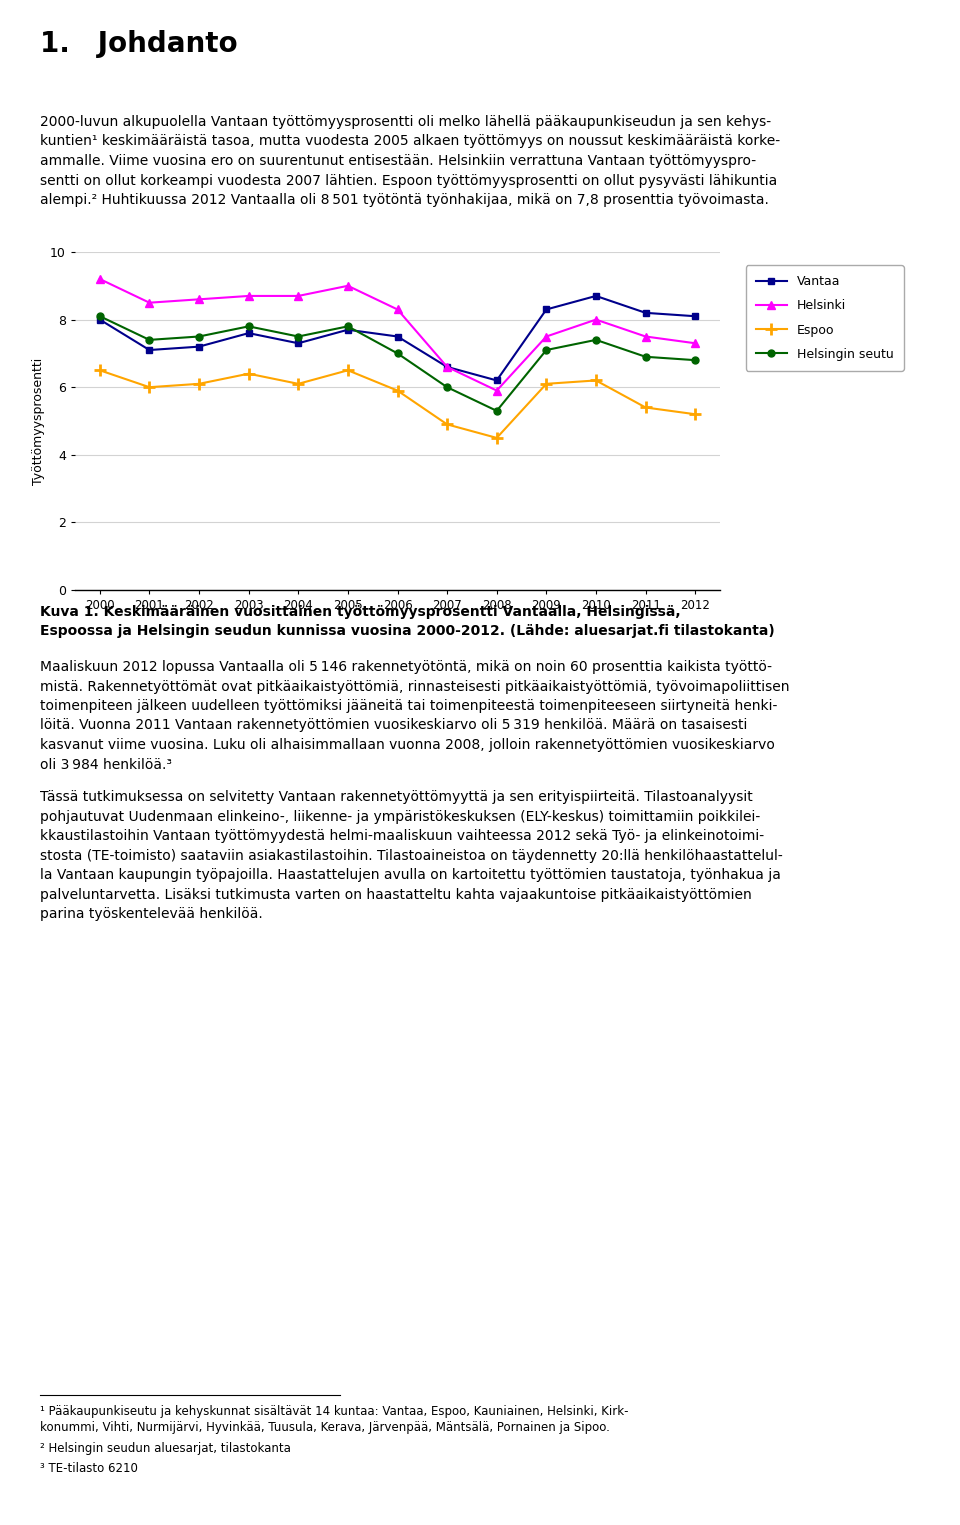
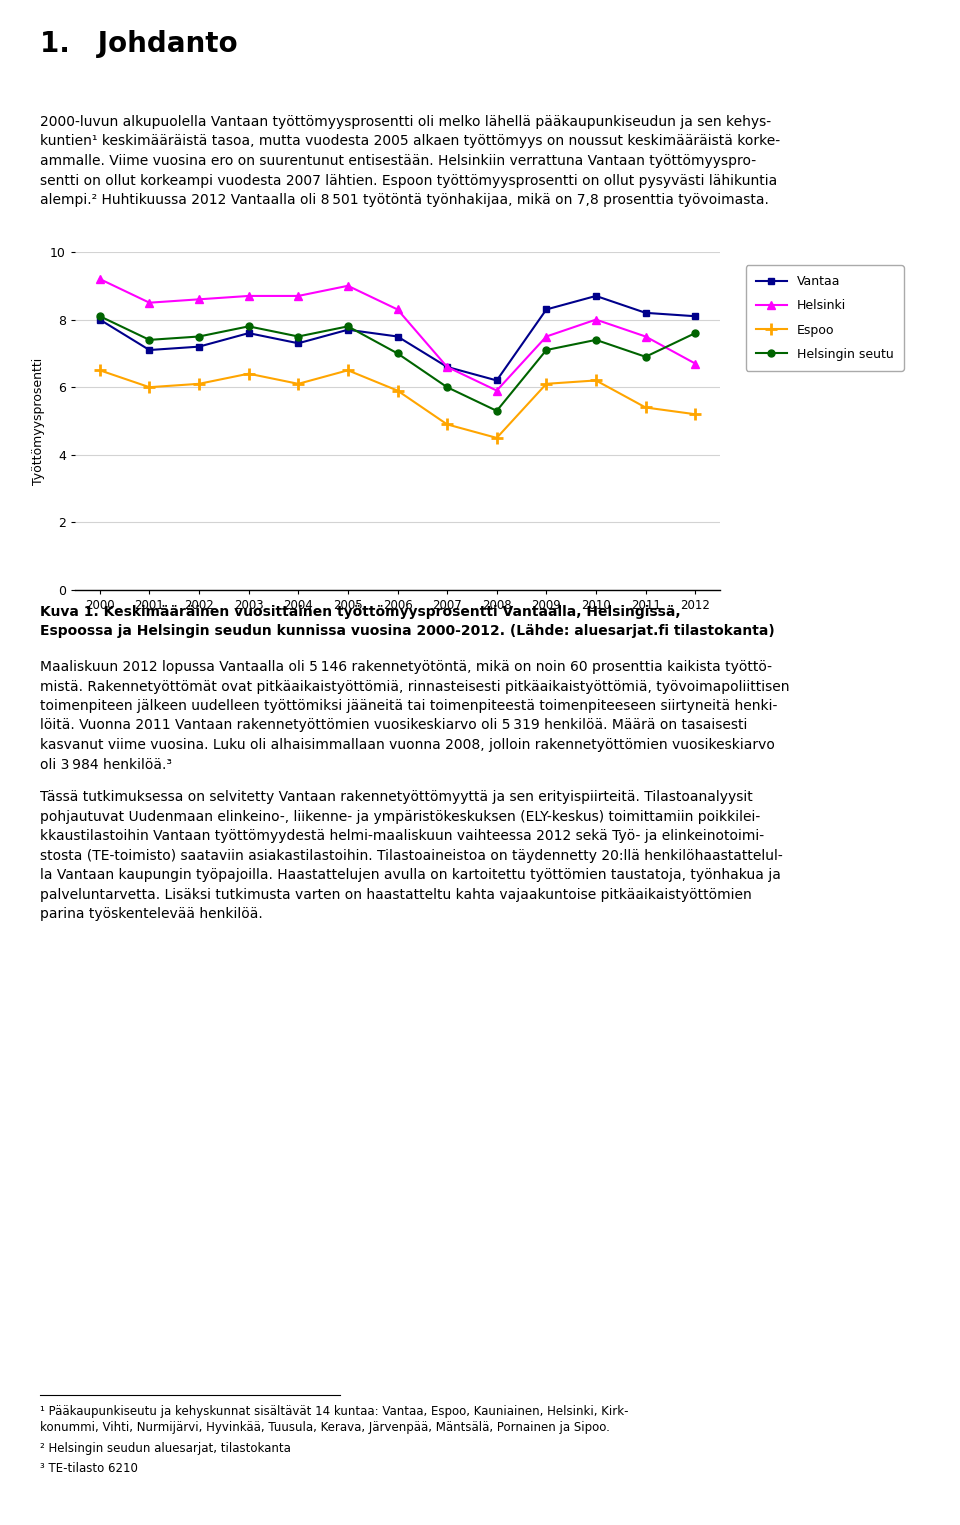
Helsinki/2012: 7.3 -> 6.7
Helsingin seutu/2012: 6.8 -> 7.6
